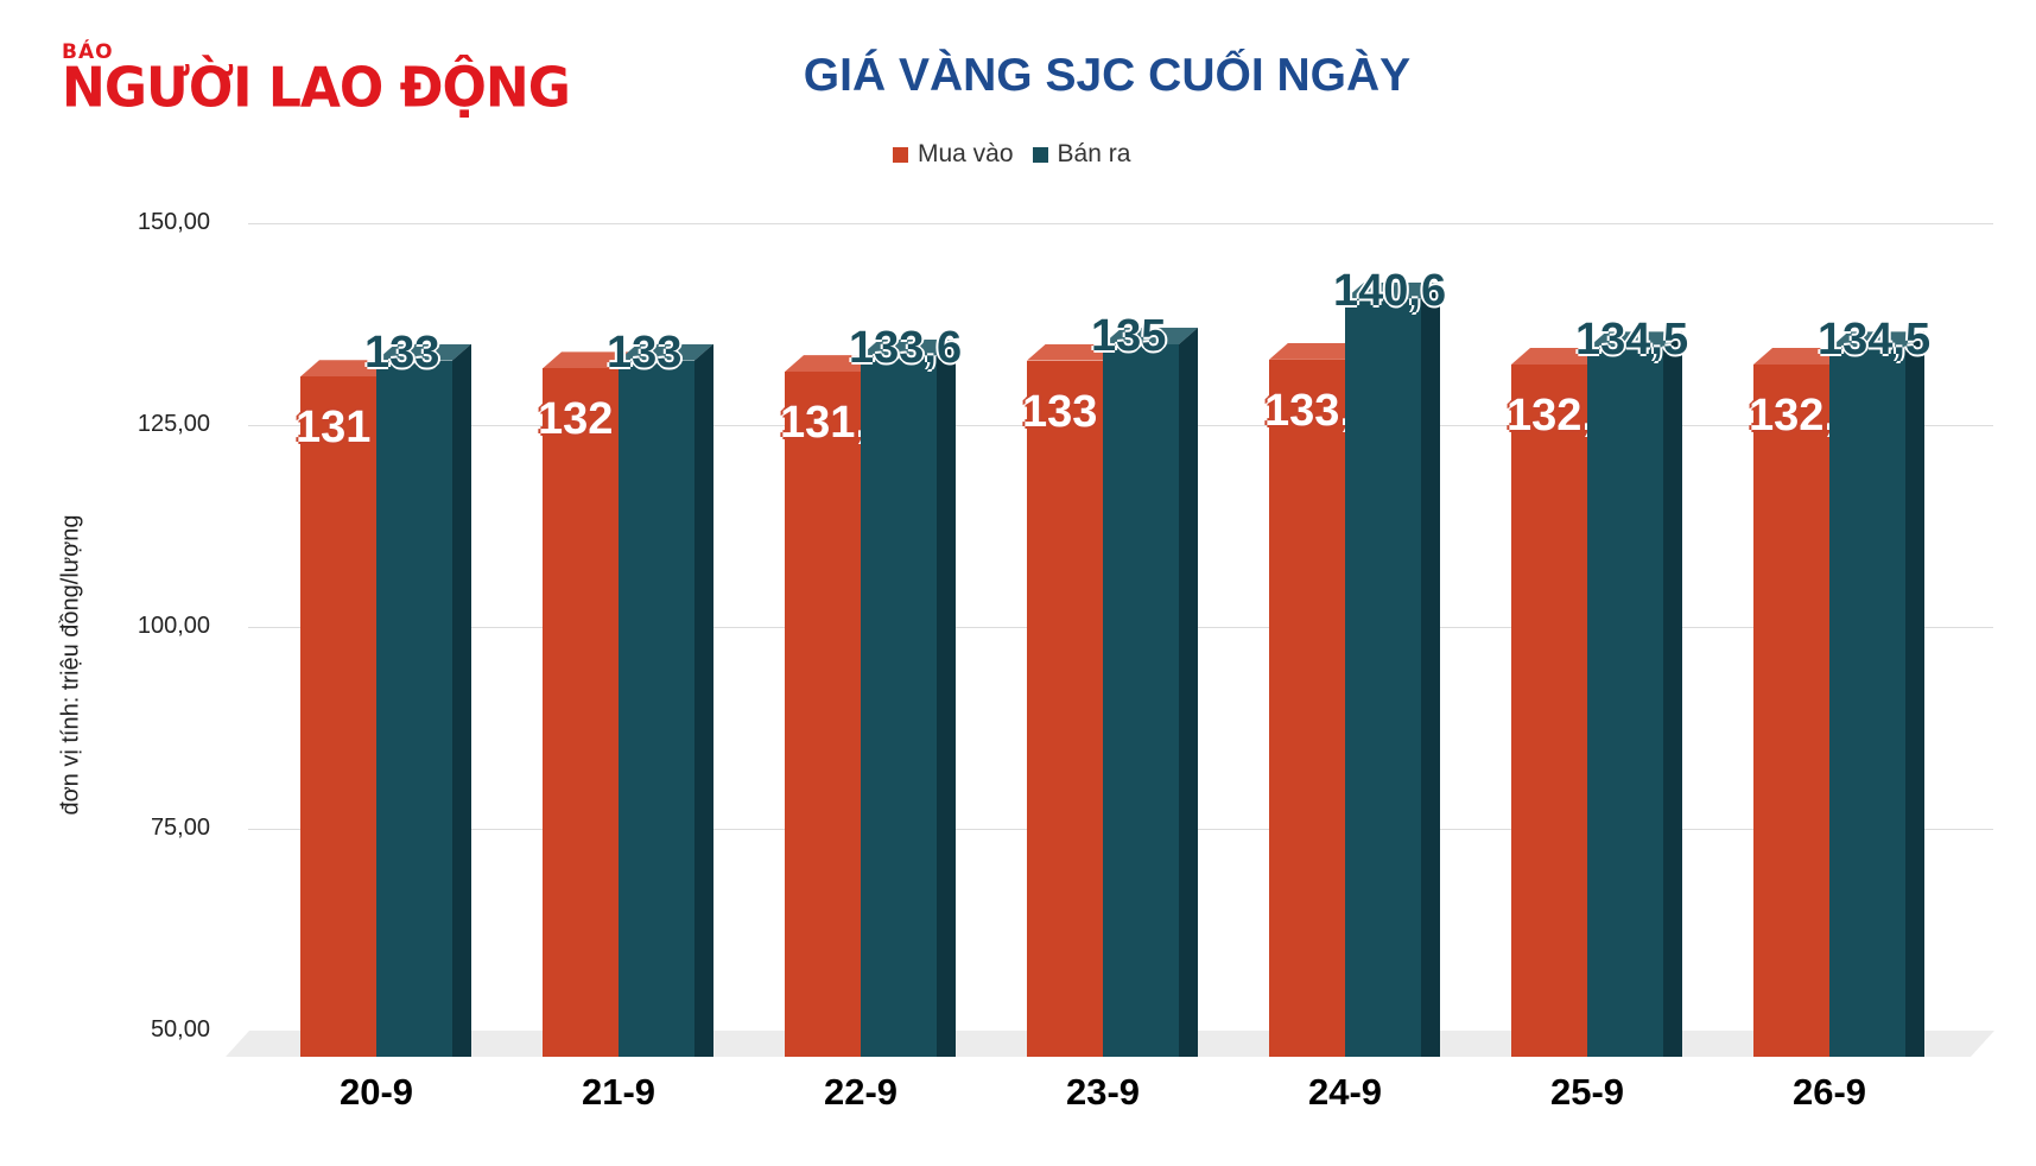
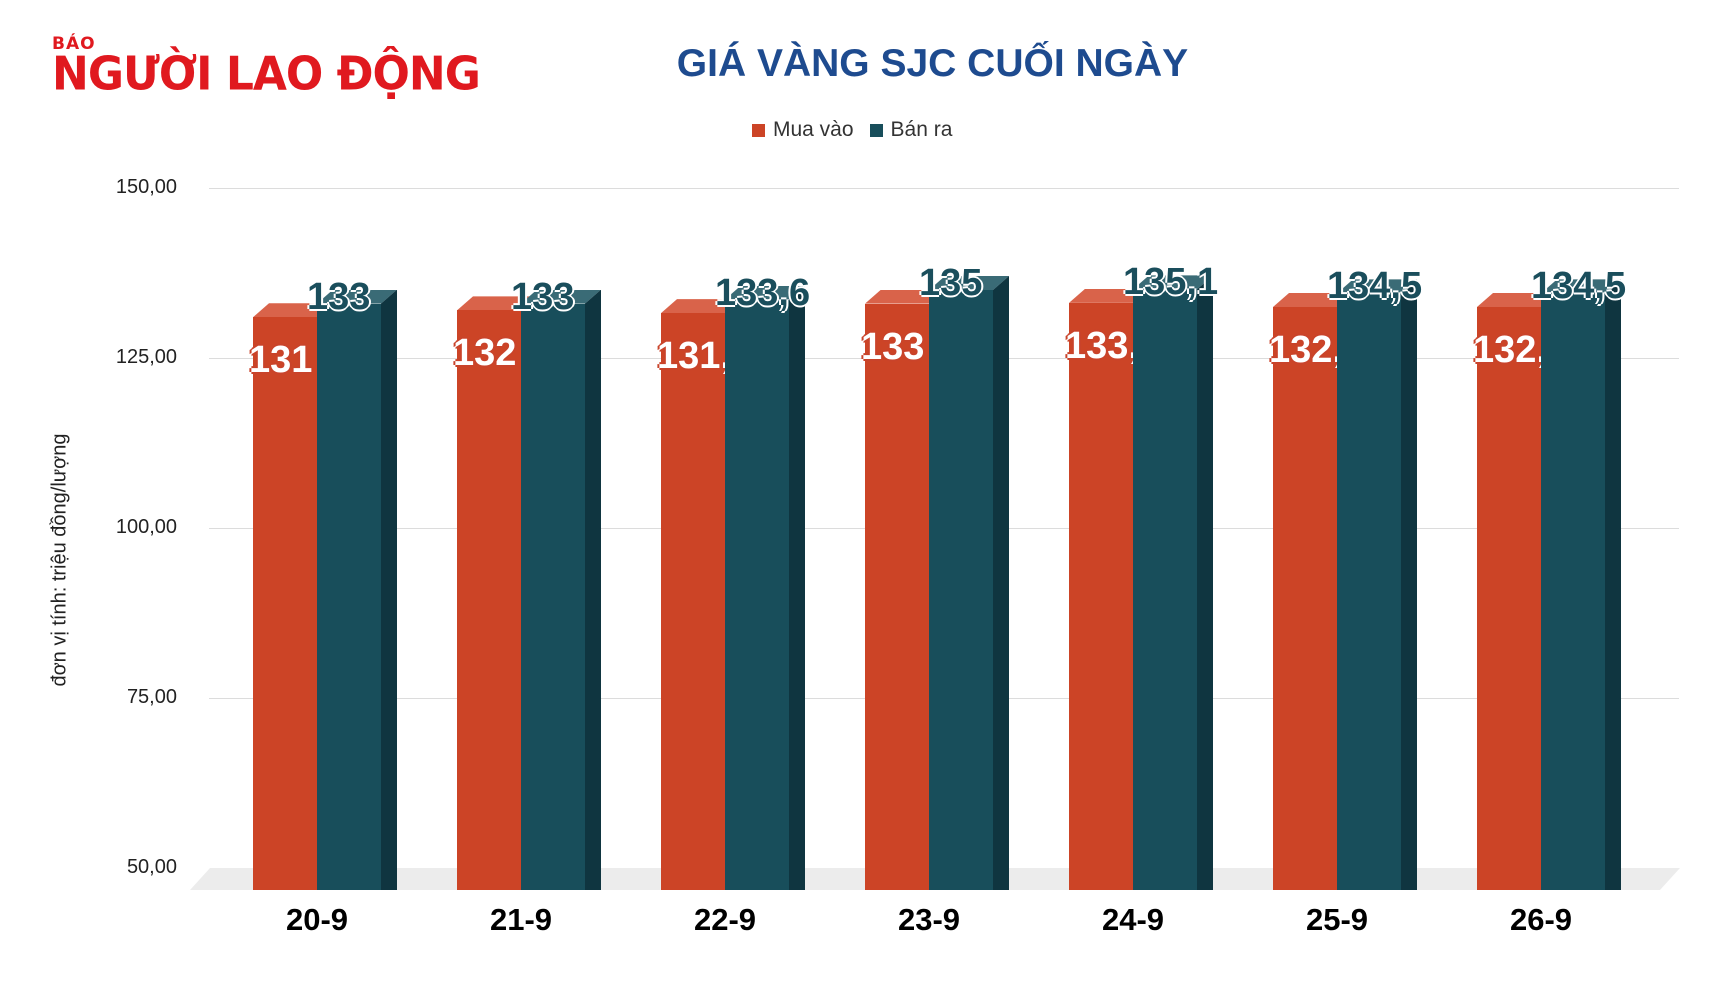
Bán ra/24-9: 140,6 -> 135,1
